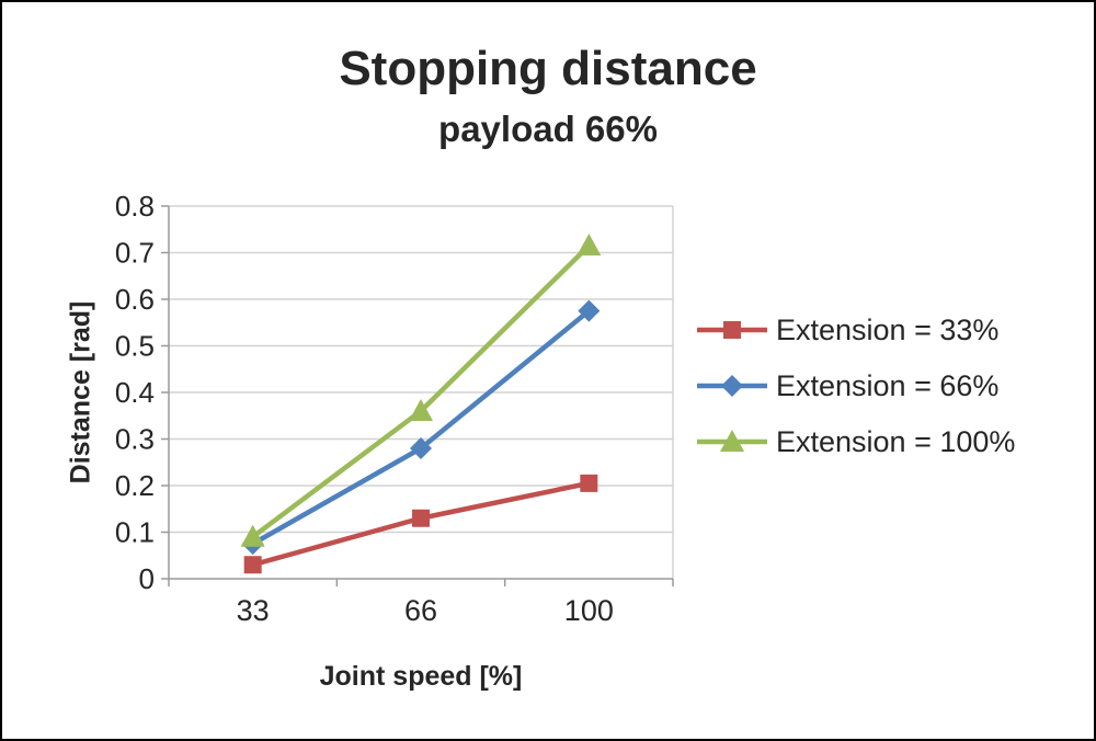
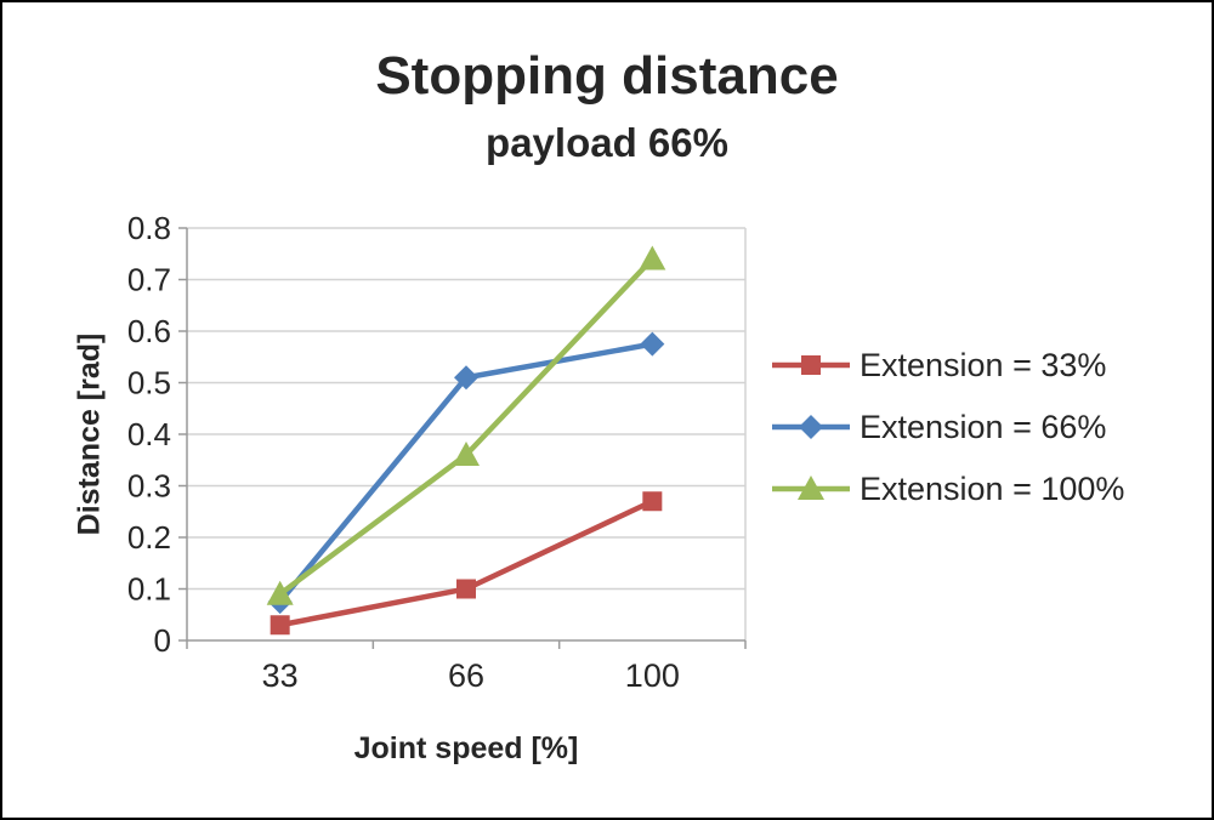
Extension = 33%/66: 0.13 -> 0.10
Extension = 66%/66: 0.28 -> 0.51
Extension = 33%/100: 0.20 -> 0.27
Extension = 100%/100: 0.71 -> 0.74
